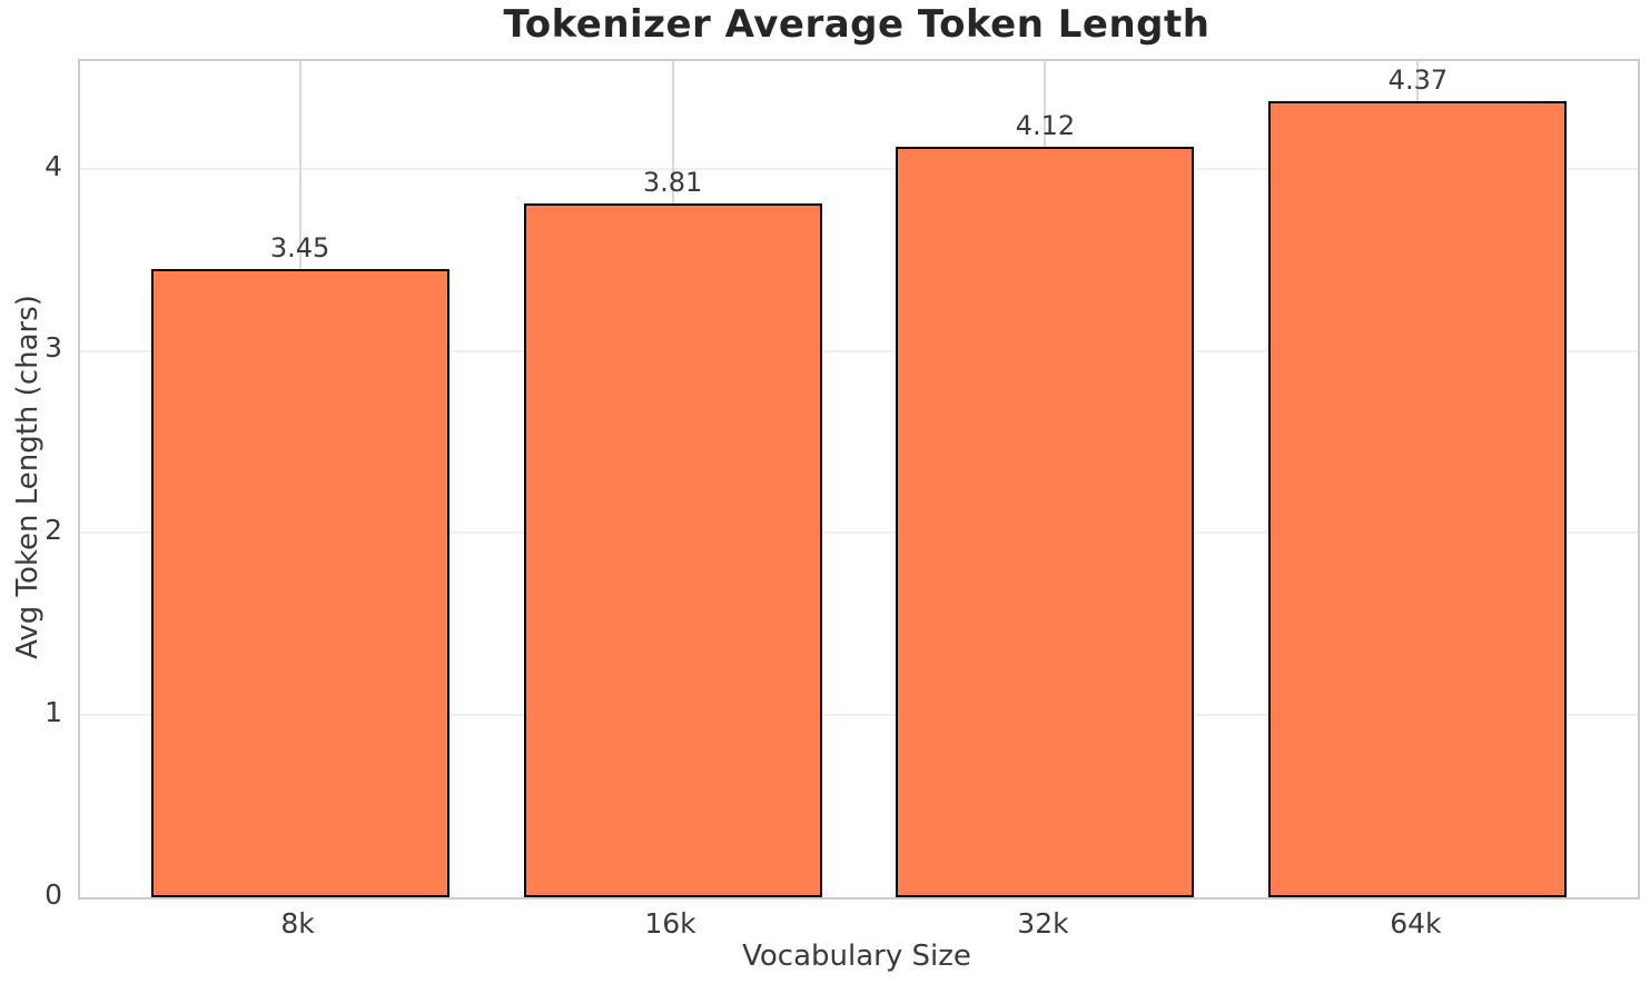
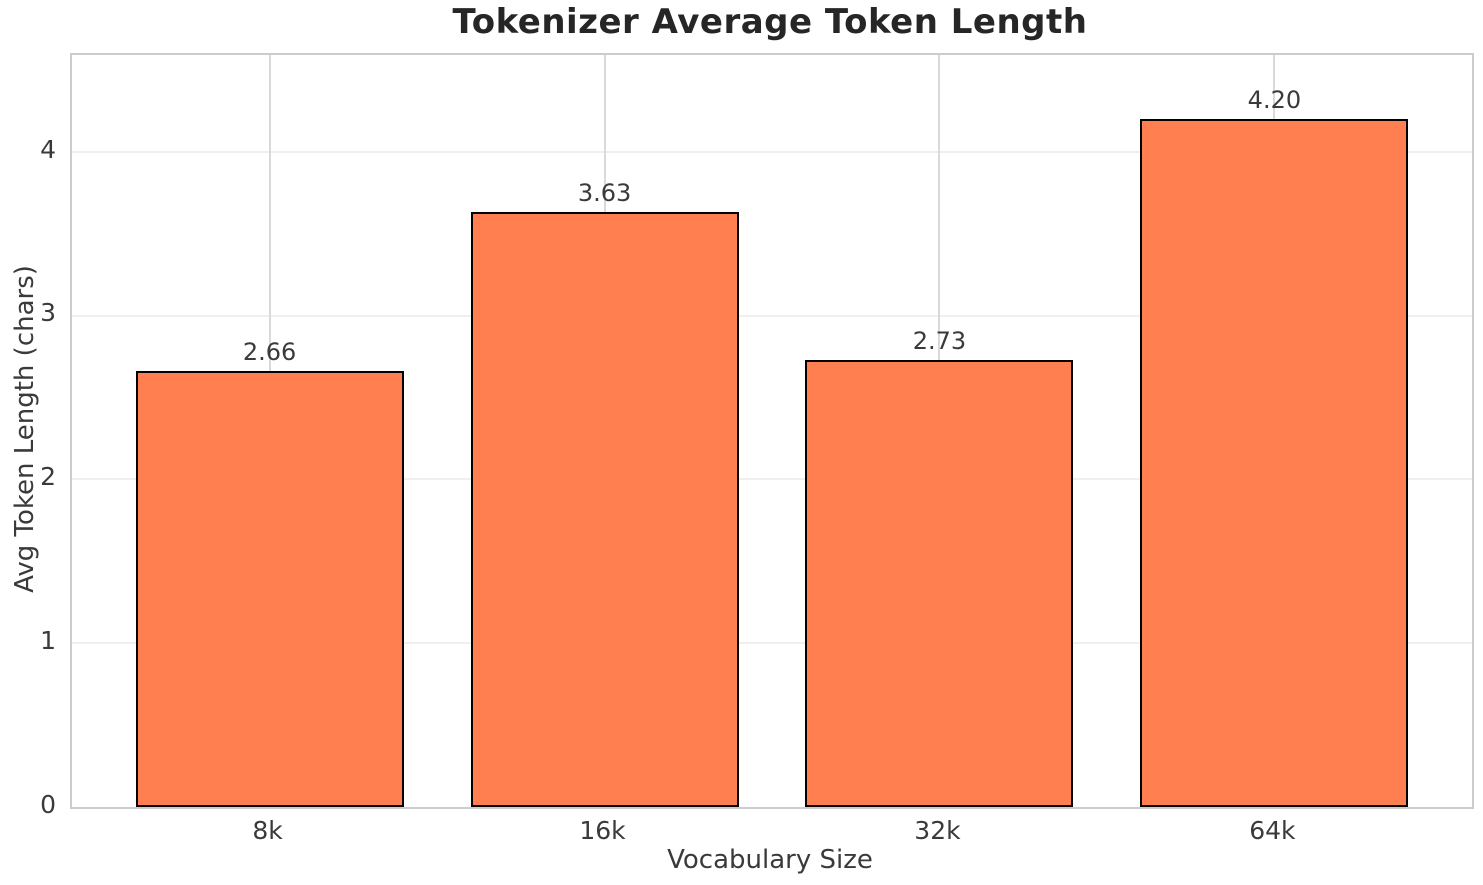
8k: 3.45 -> 2.66
16k: 3.81 -> 3.63
32k: 4.12 -> 2.73
64k: 4.37 -> 4.20
